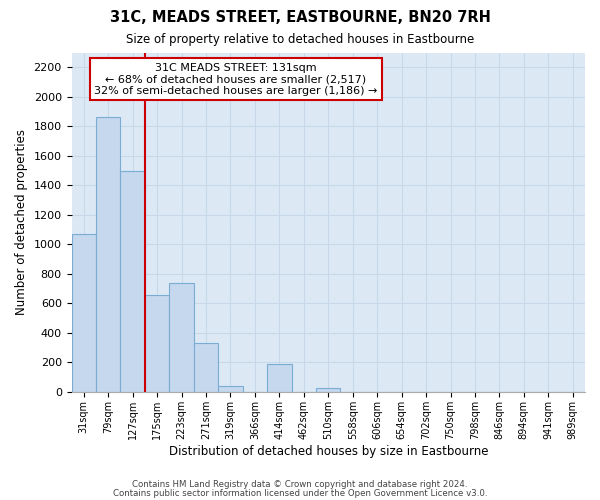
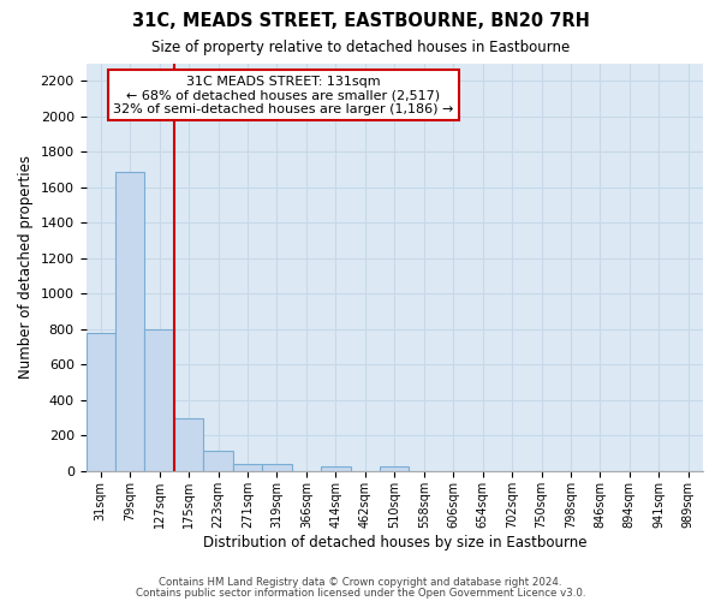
31sqm: 1070 -> 780
79sqm: 1860 -> 1690
127sqm: 1500 -> 800
175sqm: 660 -> 300
223sqm: 740 -> 120
271sqm: 330 -> 40
414sqm: 190 -> 30
